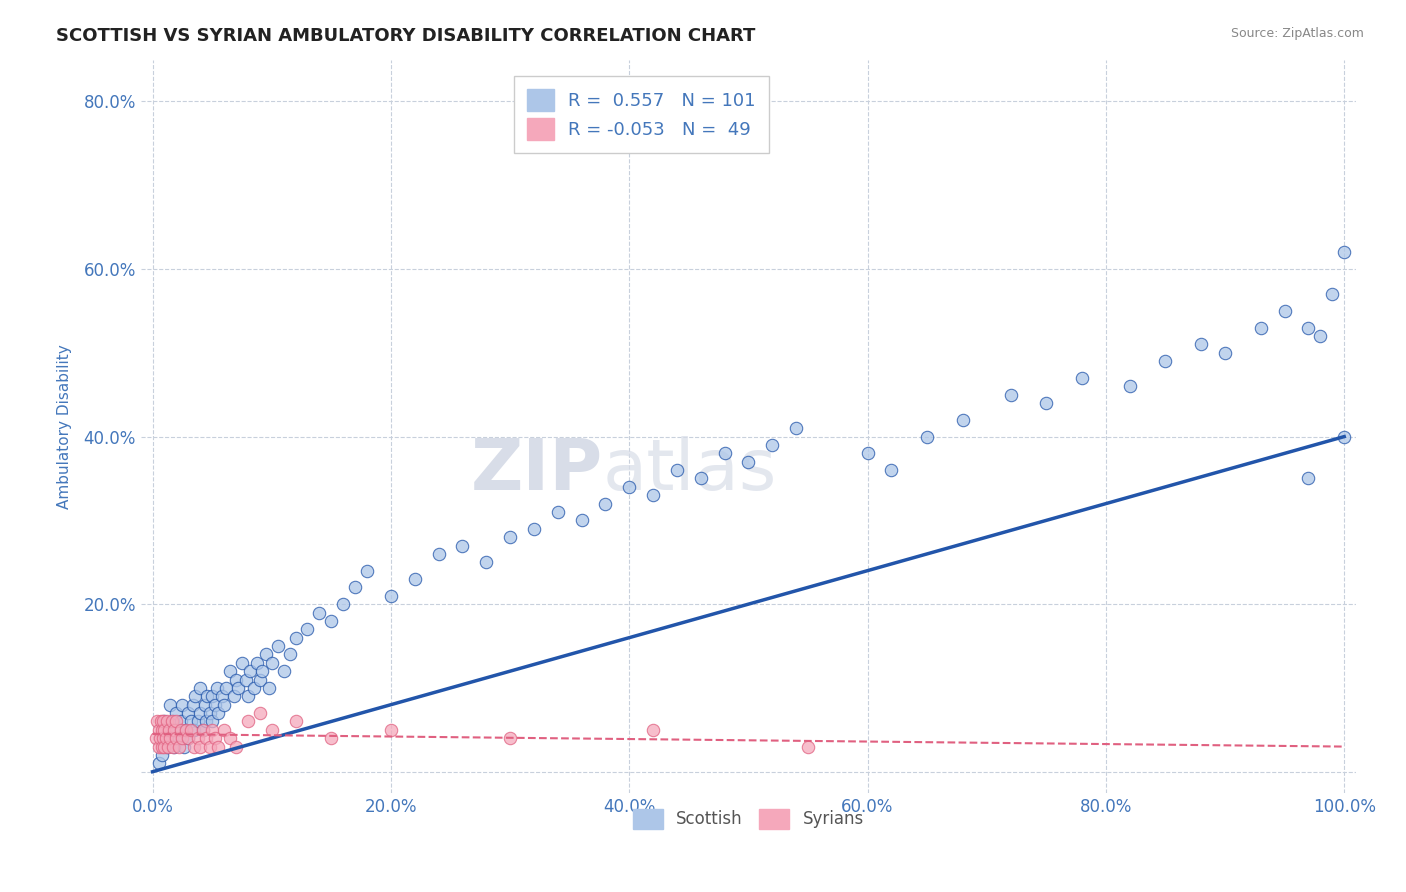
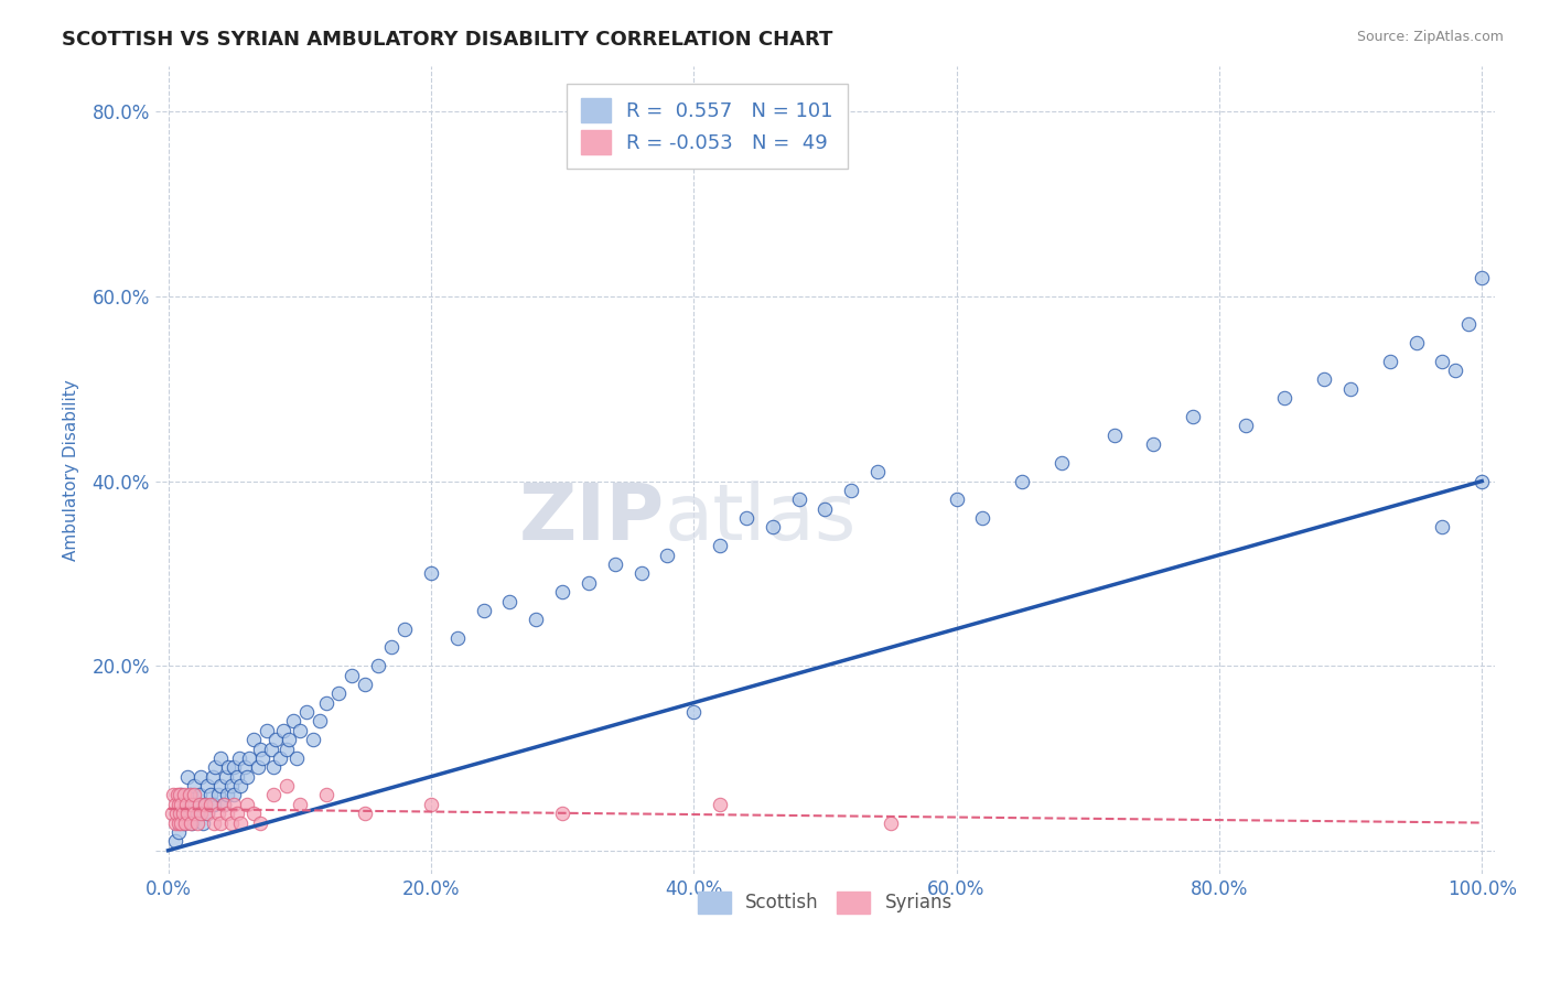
Scottish/20.0%: 21% -> 30%
Scottish/40.0%: 34% -> 15%
